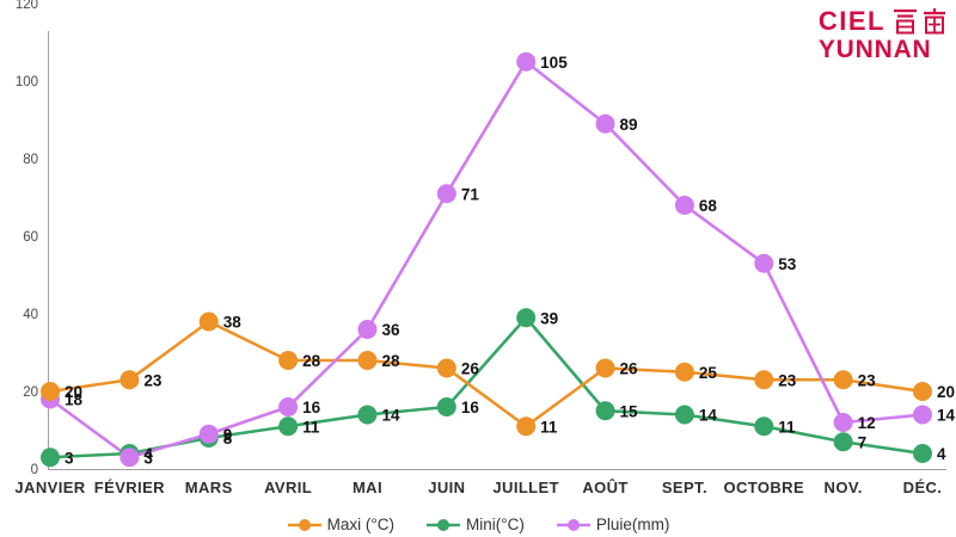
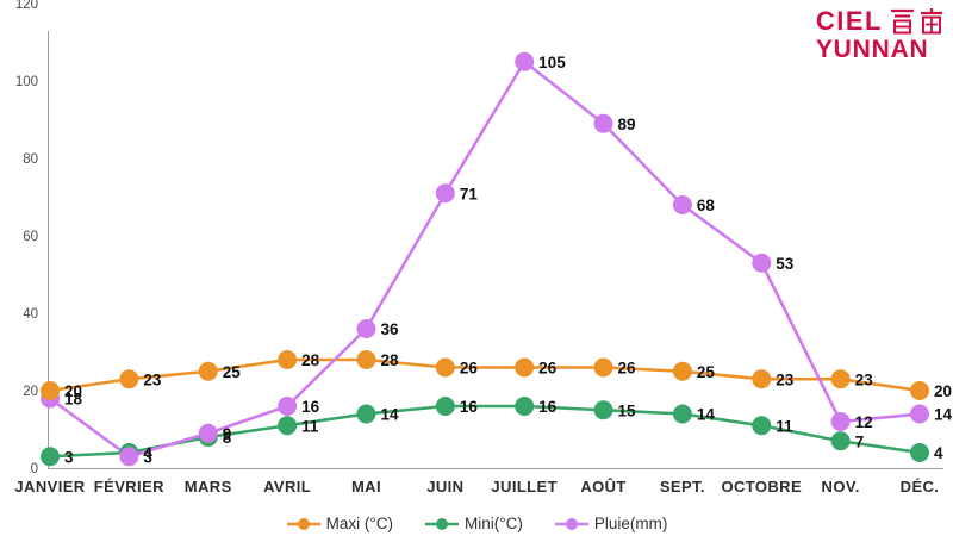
Maxi (°C)/MARS: 38 -> 25
Maxi (°C)/JUILLET: 11 -> 26
Mini(°C)/JUILLET: 39 -> 16
